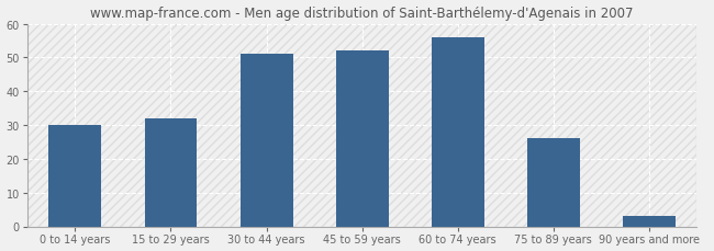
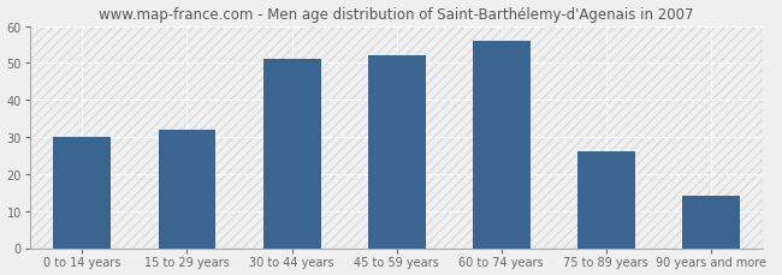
90 years and more: 3 -> 14
